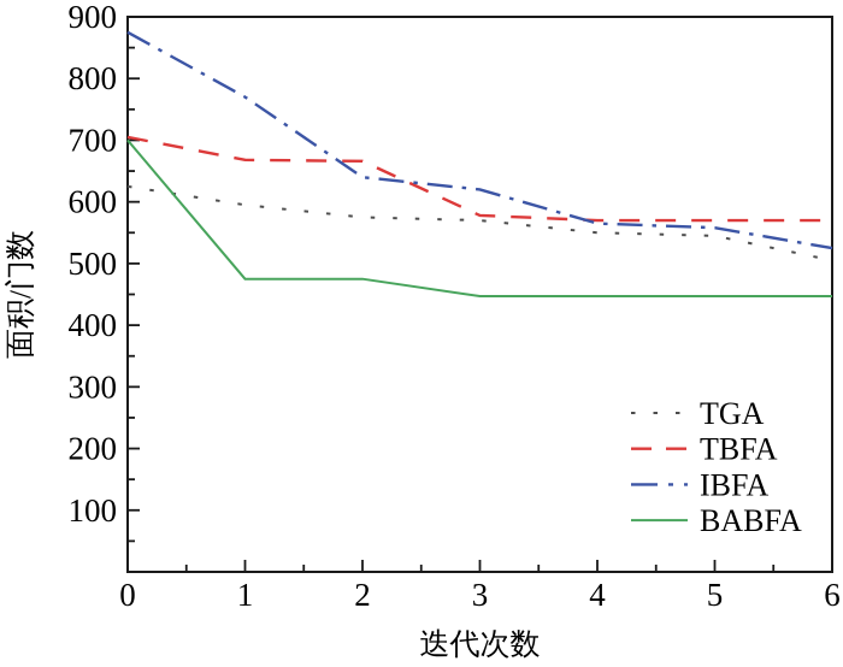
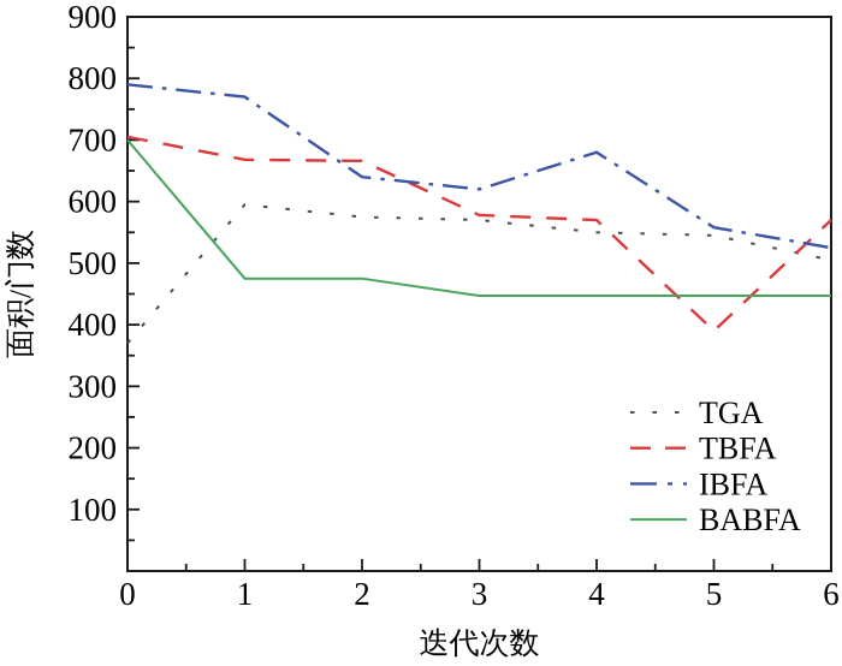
TGA/0: 620 -> 370
IBFA/0: 880 -> 790
IBFA/4: 560 -> 680
TBFA/5: 570 -> 390
